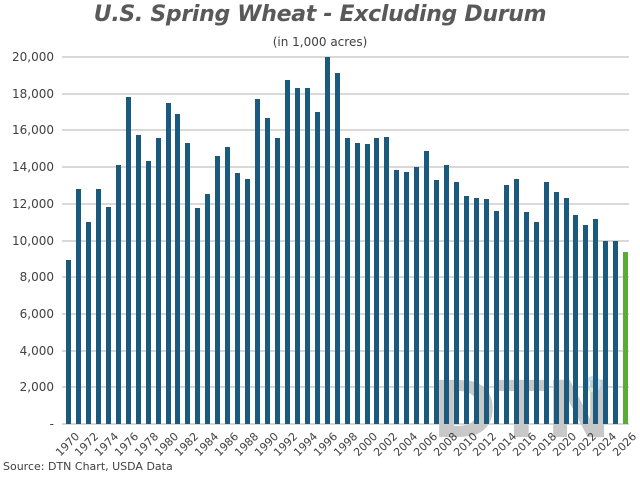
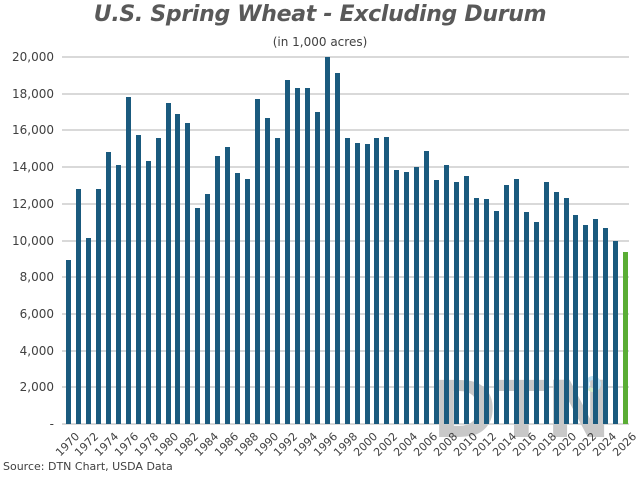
1972: 11000 -> 10100
1974: 11800 -> 14800
1982: 15300 -> 16400
2010: 12400 -> 13500
2024: 10000 -> 10700
